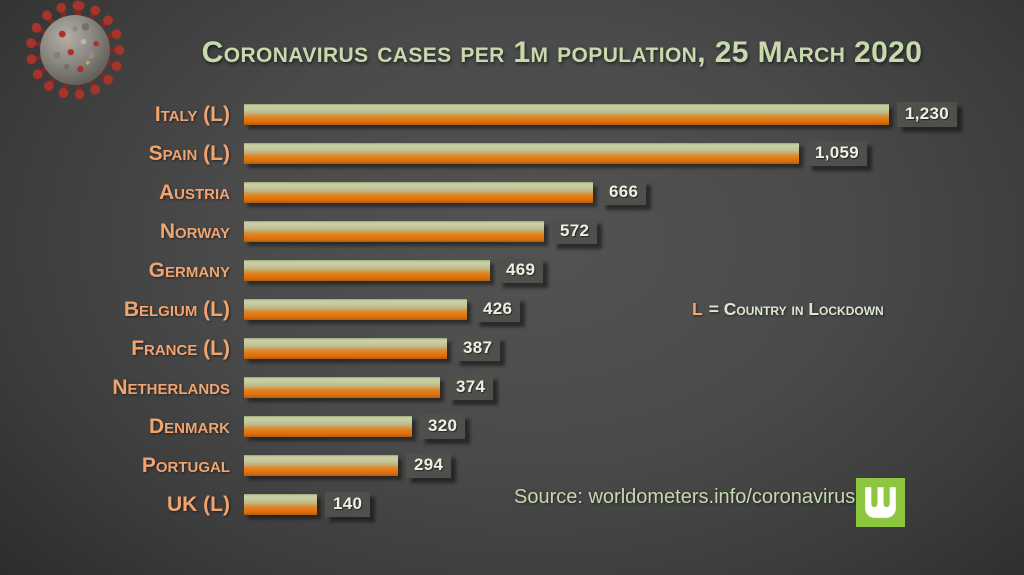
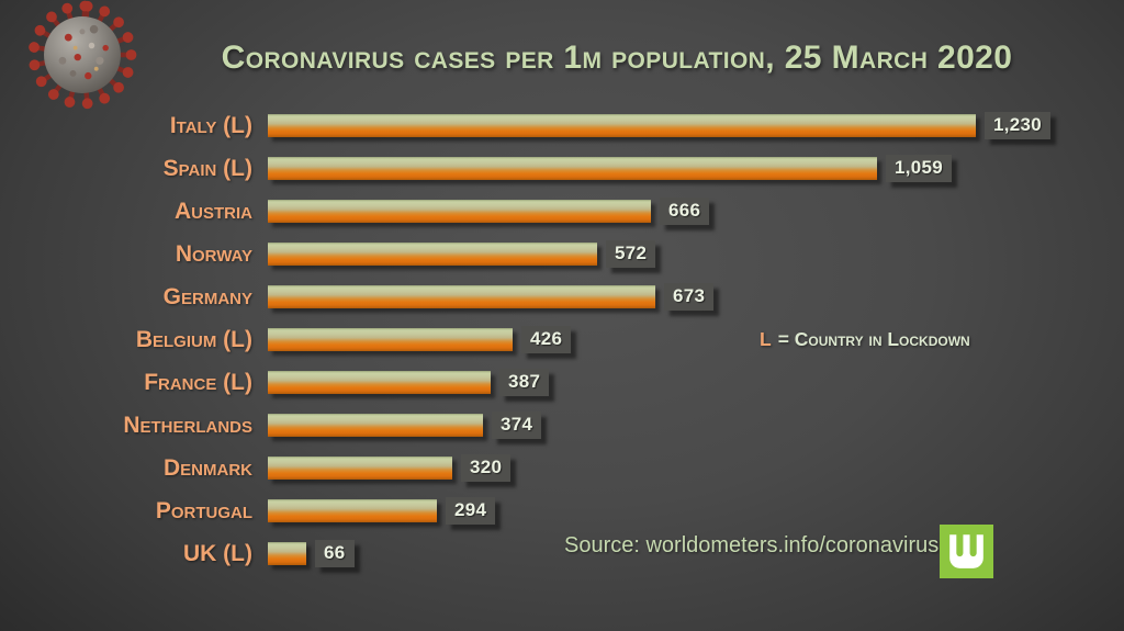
Germany: 469 -> 673
UK (L): 140 -> 66
